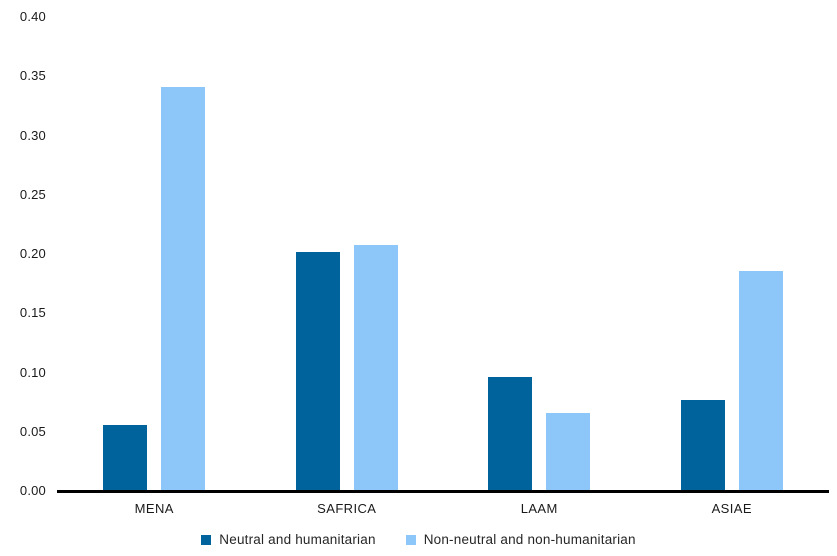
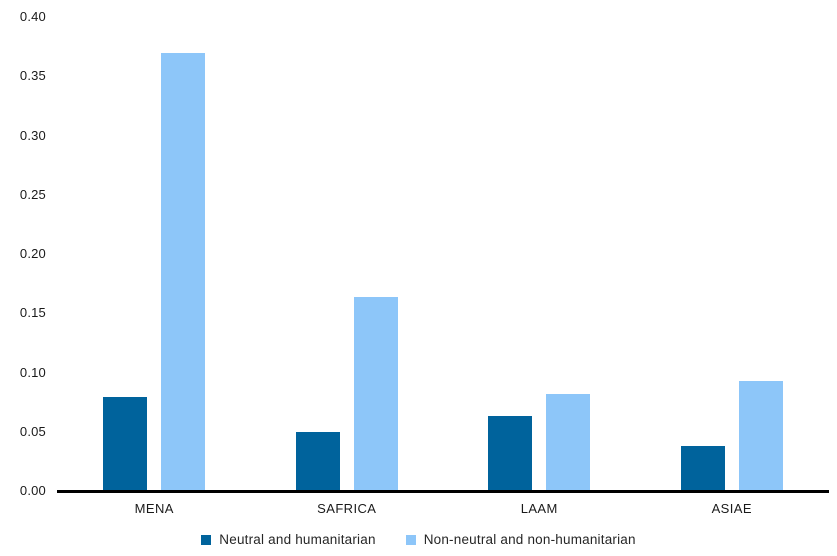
Neutral and humanitarian/MENA: 0.056 -> 0.079
Non-neutral and non-humanitarian/MENA: 0.341 -> 0.370
Neutral and humanitarian/SAFRICA: 0.202 -> 0.050
Non-neutral and non-humanitarian/SAFRICA: 0.208 -> 0.164
Neutral and humanitarian/LAAM: 0.096 -> 0.063
Non-neutral and non-humanitarian/LAAM: 0.066 -> 0.082
Neutral and humanitarian/ASIAE: 0.077 -> 0.038
Non-neutral and non-humanitarian/ASIAE: 0.186 -> 0.093
